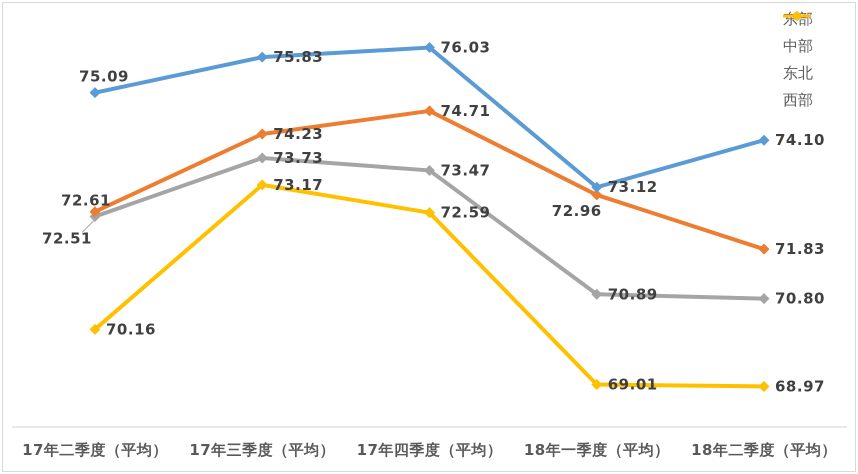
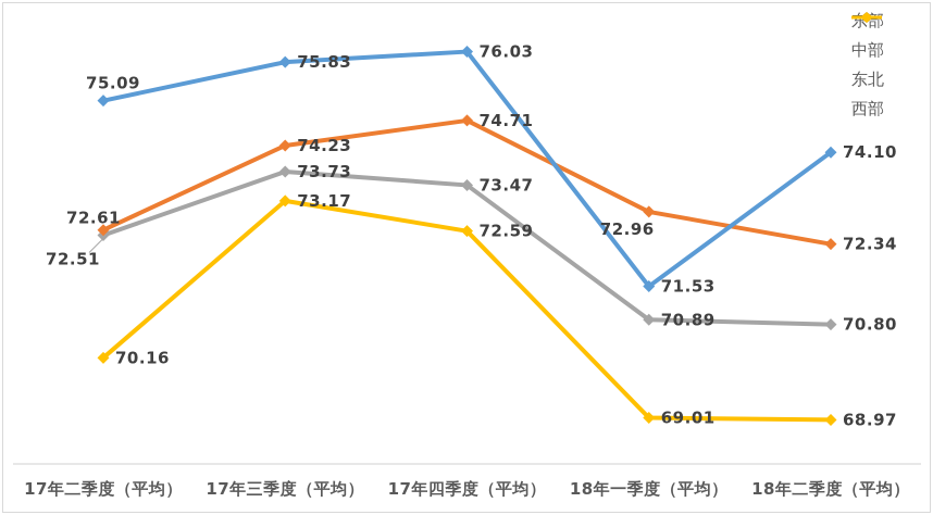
东部/18年一季度（平均）: 73.12 -> 71.53
中部/18年二季度（平均）: 71.83 -> 72.34
